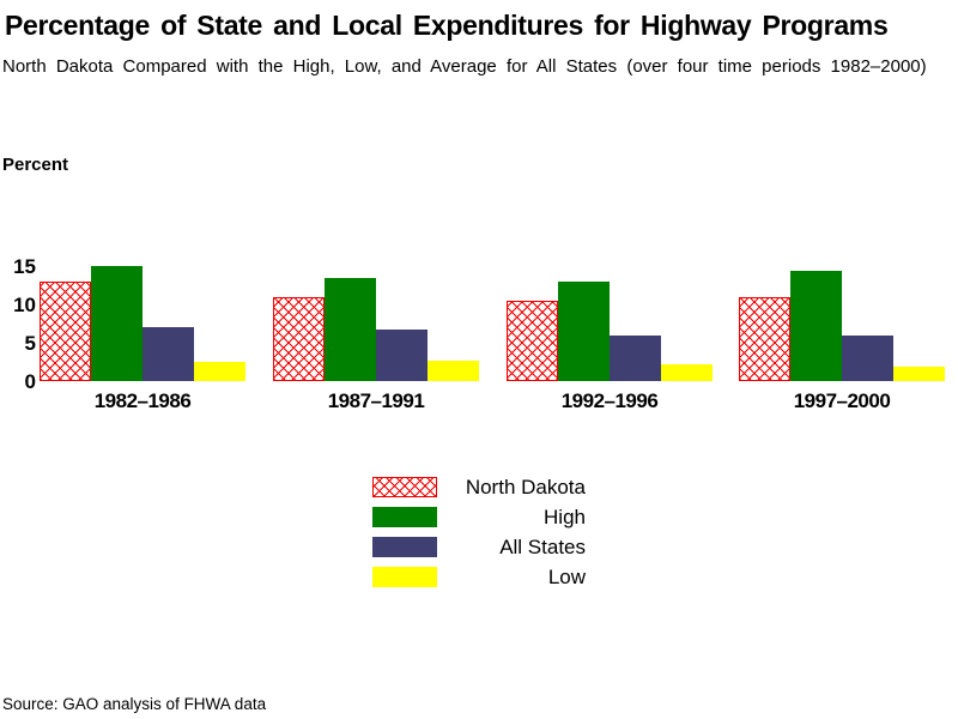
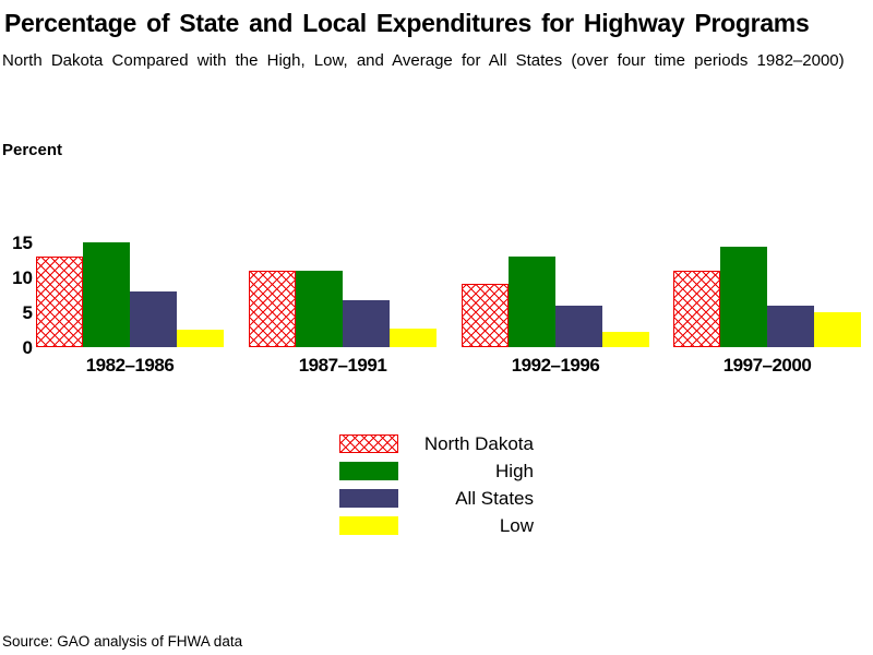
All States/1982–1986: 7 -> 8
High/1987–1991: 14 -> 11
North Dakota/1992–1996: 10 -> 9
Low/1997–2000: 2 -> 5
